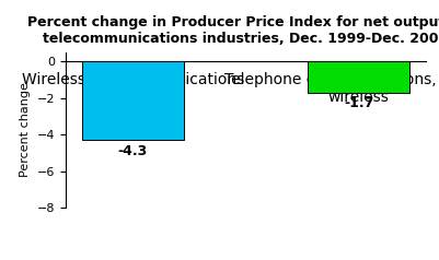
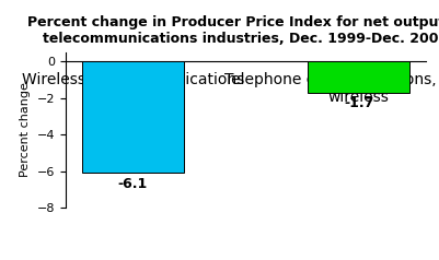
Wireless telecommunications: -4.3 -> -6.1
